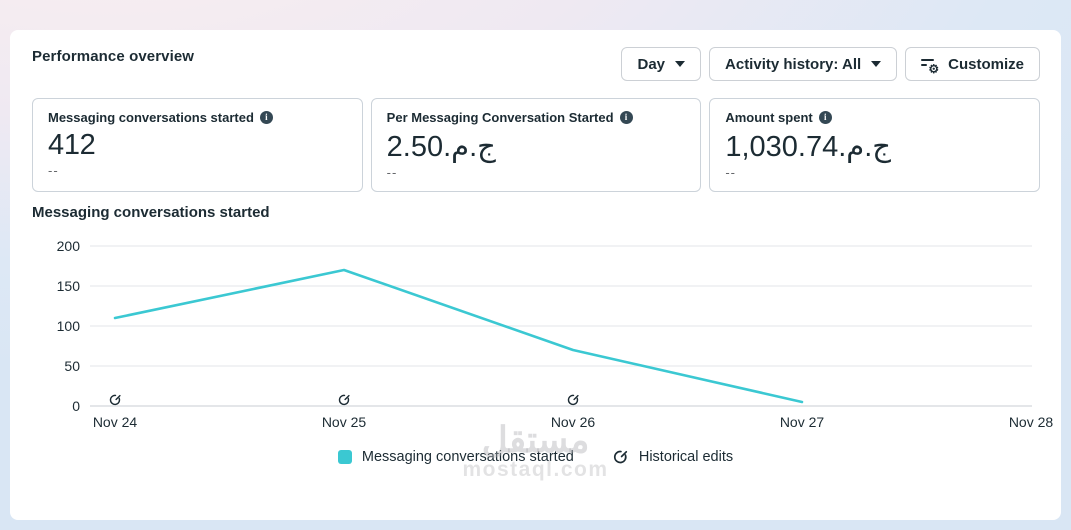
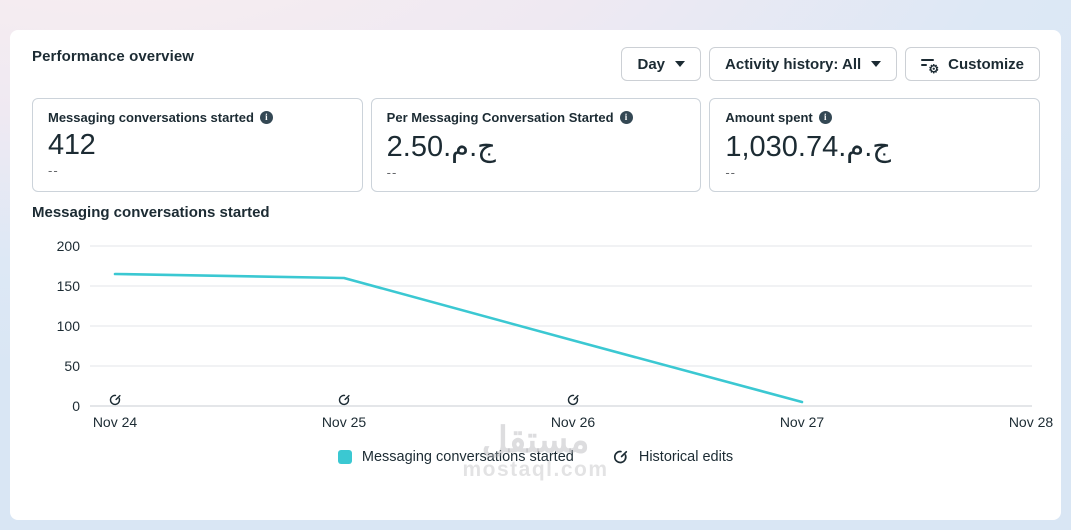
Nov 24: 110 -> 160
Nov 25: 170 -> 160
Nov 26: 70 -> 80
